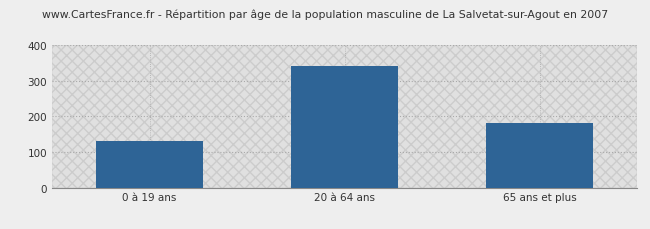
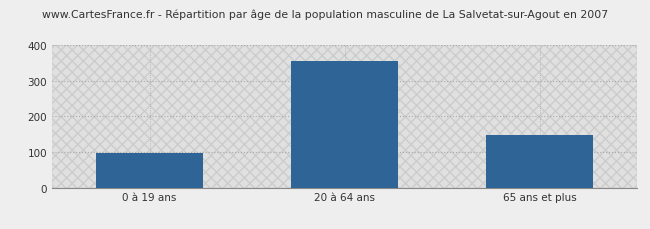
0 à 19 ans: 130 -> 98
20 à 64 ans: 340 -> 355
65 ans et plus: 180 -> 148
